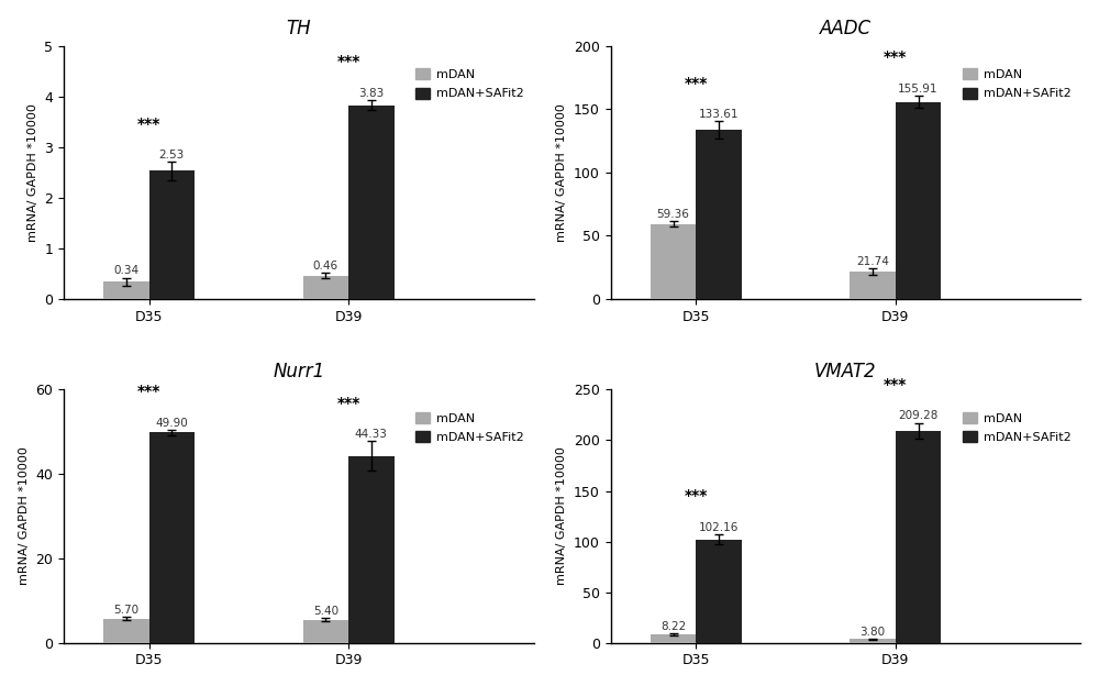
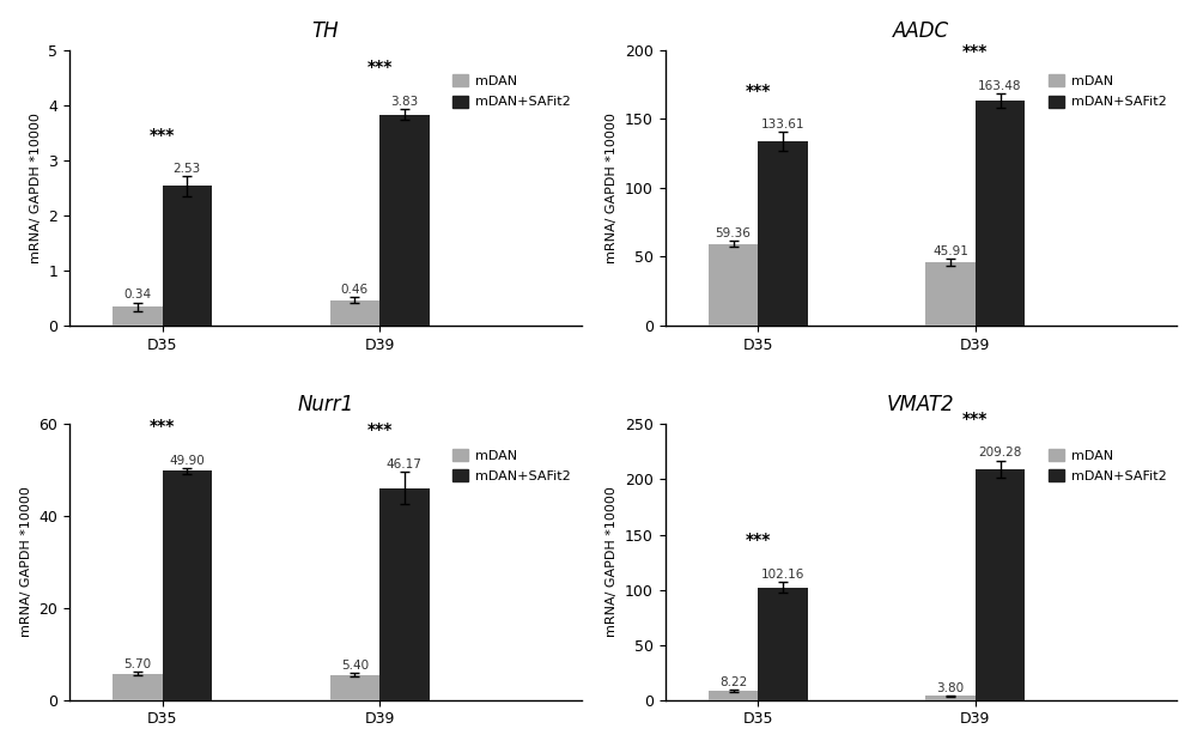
AADC/mDAN/D39: 21.74 -> 45.91
AADC/mDAN+SAFit2/D39: 155.91 -> 163.48
Nurr1/mDAN+SAFit2/D39: 44.33 -> 46.17
